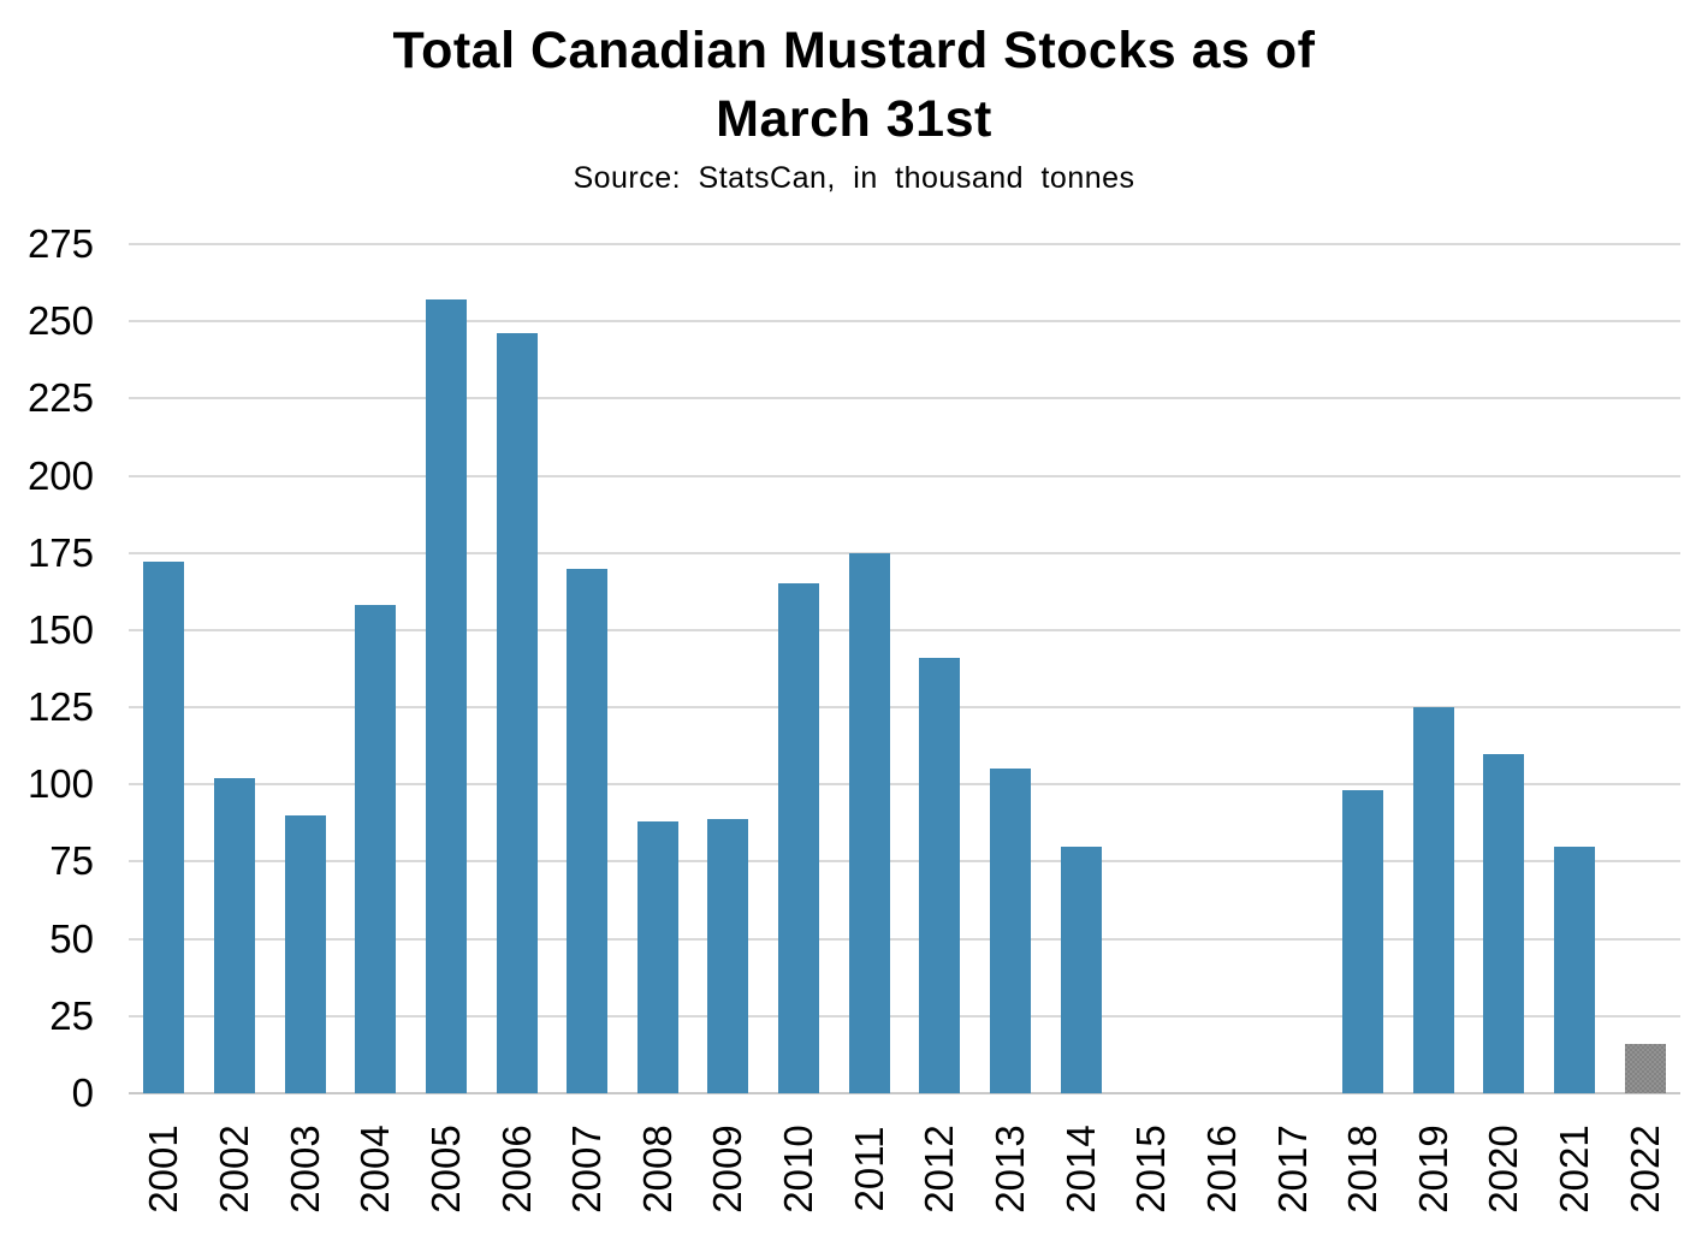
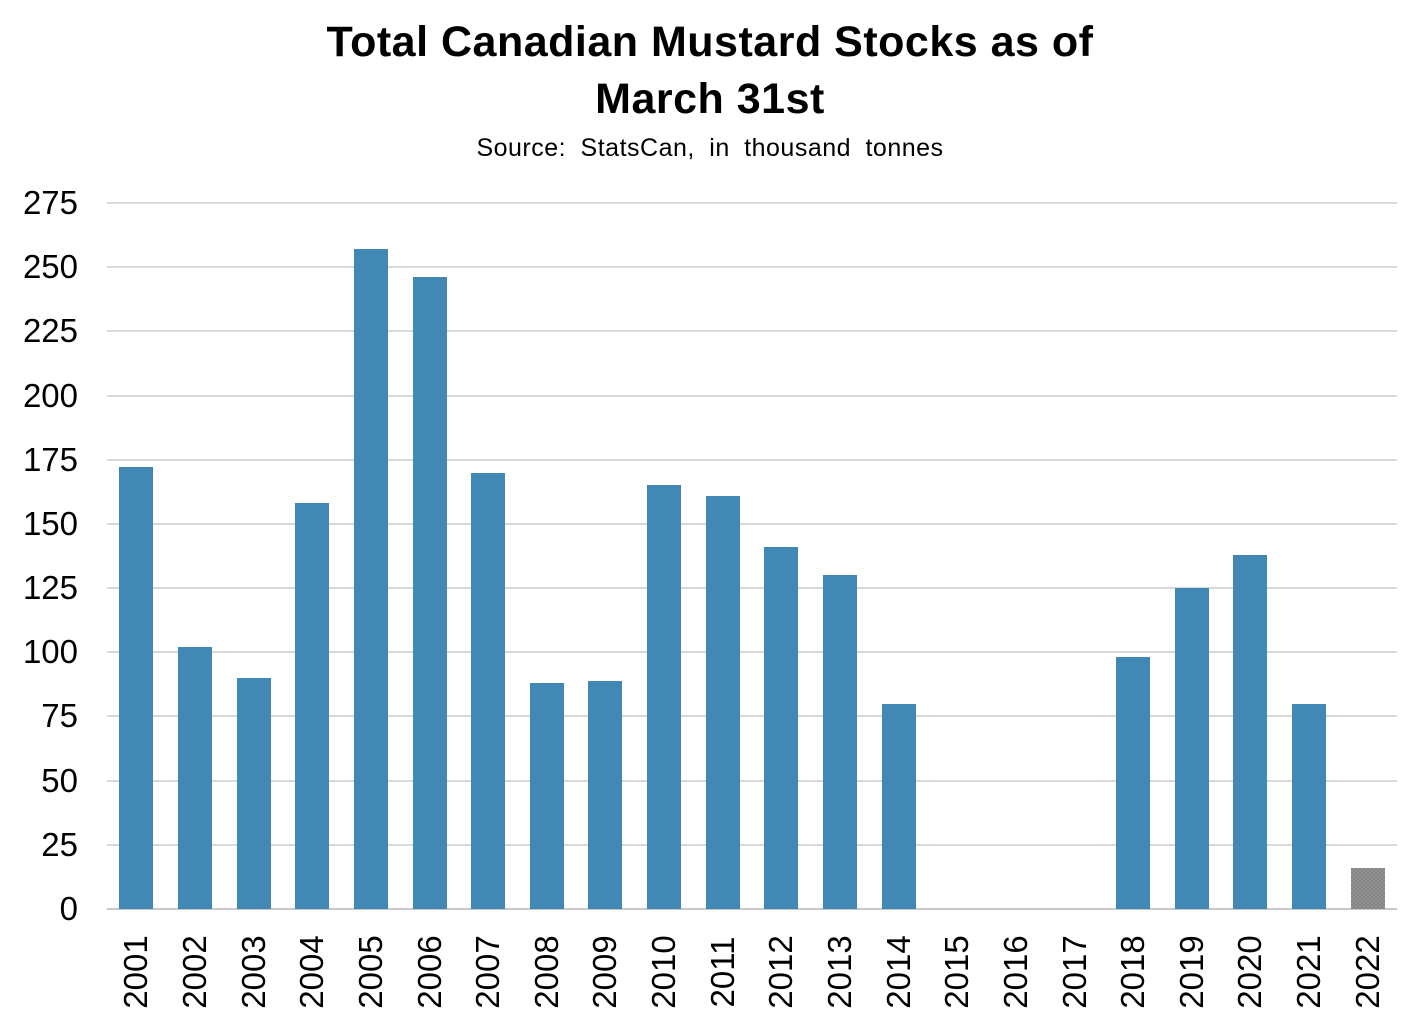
2011: 175 -> 161
2013: 105 -> 130
2020: 110 -> 138
